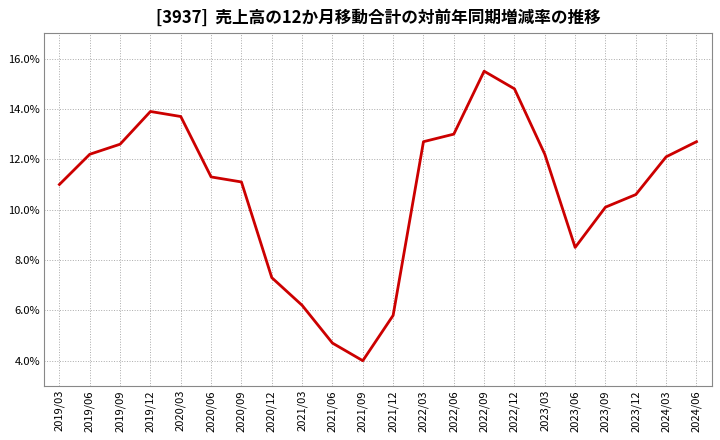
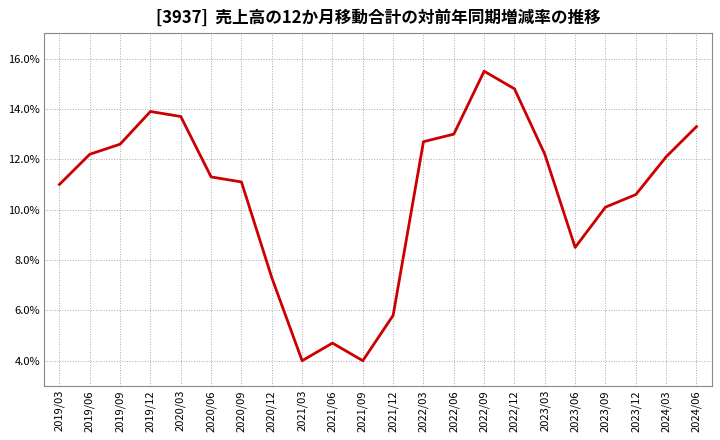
2021/03: 6.2% -> 4.0%
2024/06: 12.7% -> 13.3%
